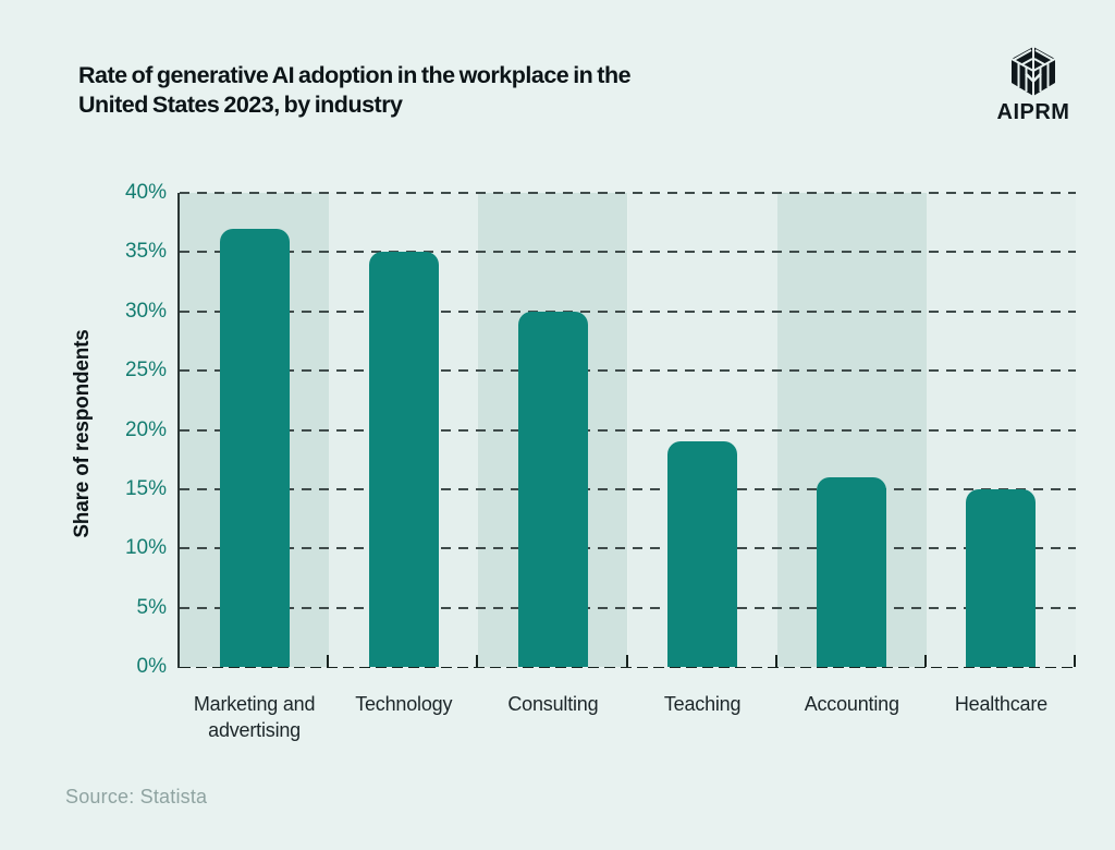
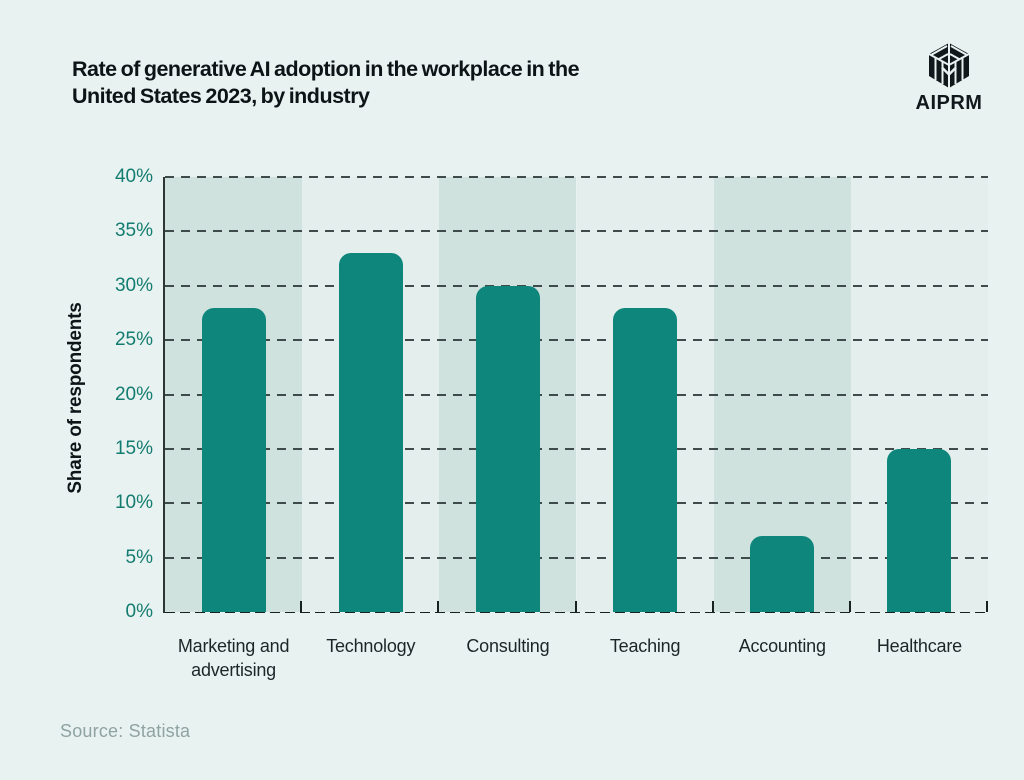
Marketing and advertising: 37% -> 28%
Technology: 35% -> 33%
Teaching: 19% -> 28%
Accounting: 16% -> 7%
